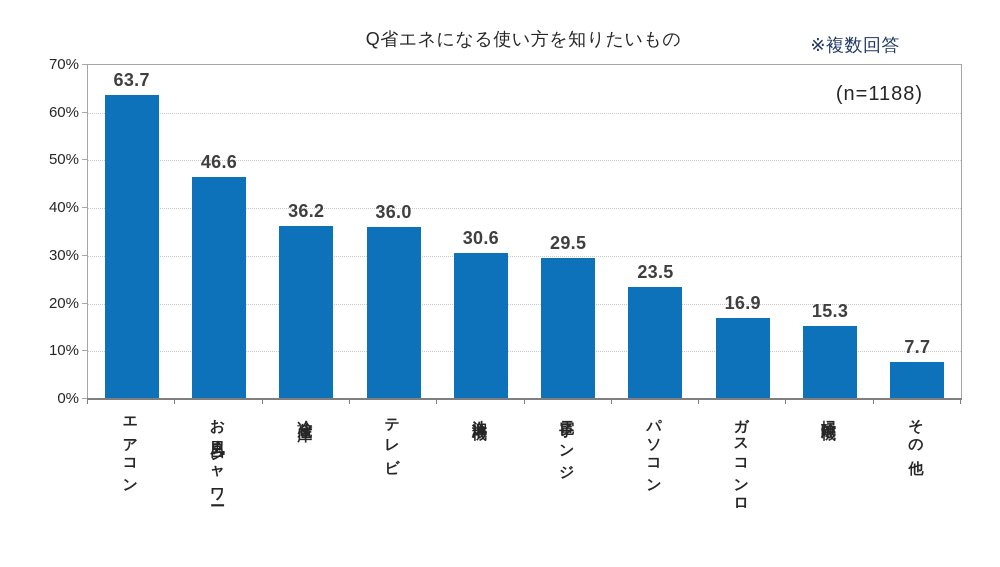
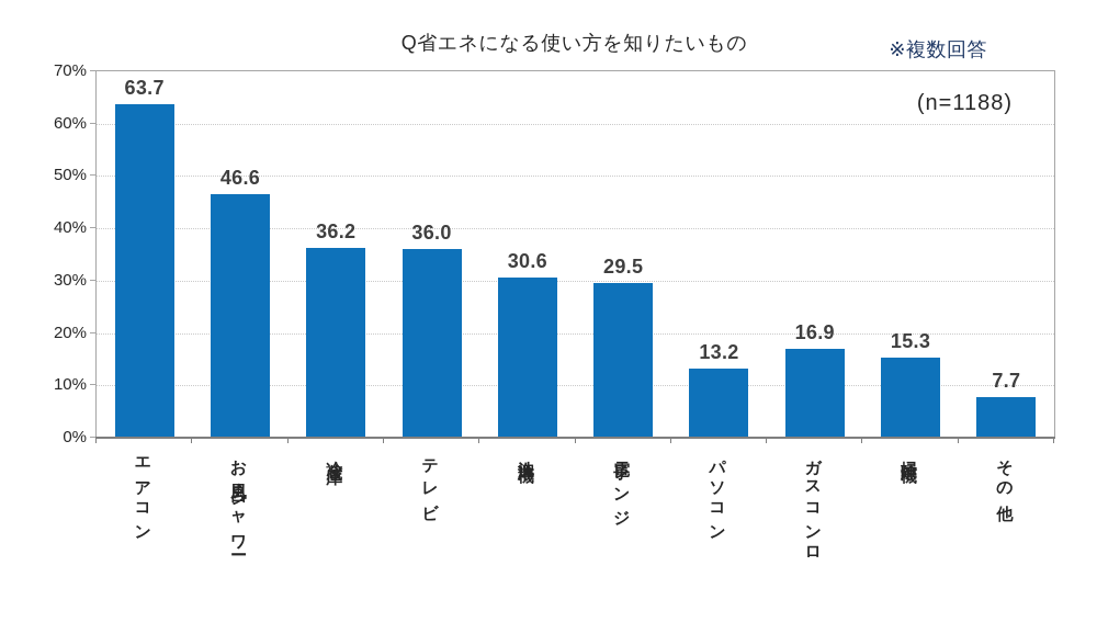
パソコン: 23.5 -> 13.2
